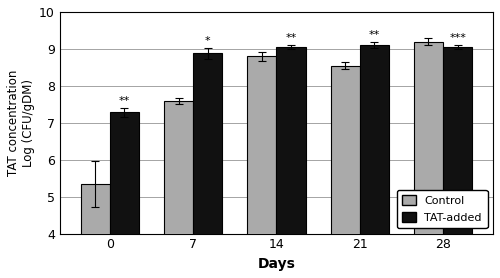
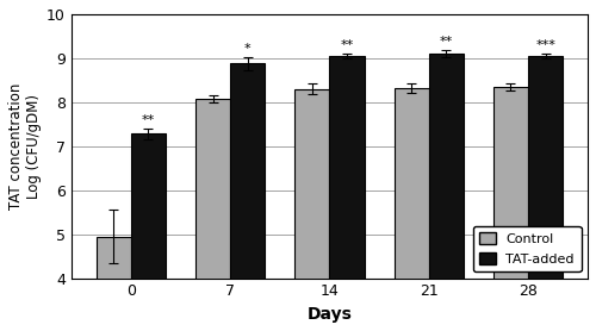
Control/0: 5.35 -> 4.95
Control/7: 7.60 -> 8.08
Control/14: 8.80 -> 8.30
Control/21: 8.55 -> 8.32
Control/28: 9.20 -> 8.35
